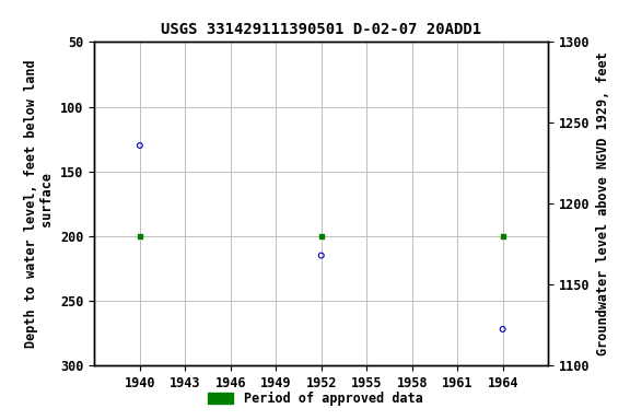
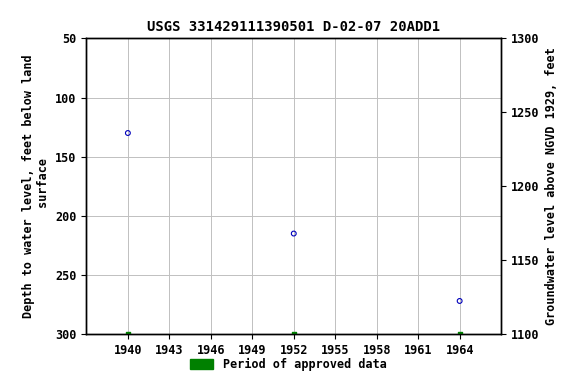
Period of approved data/1940: 200 -> 300
Period of approved data/1952: 200 -> 300
Period of approved data/1964: 200 -> 300
